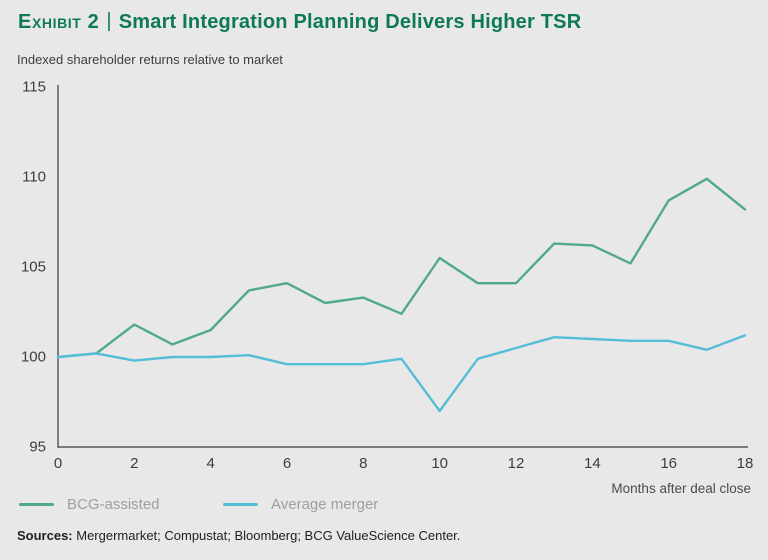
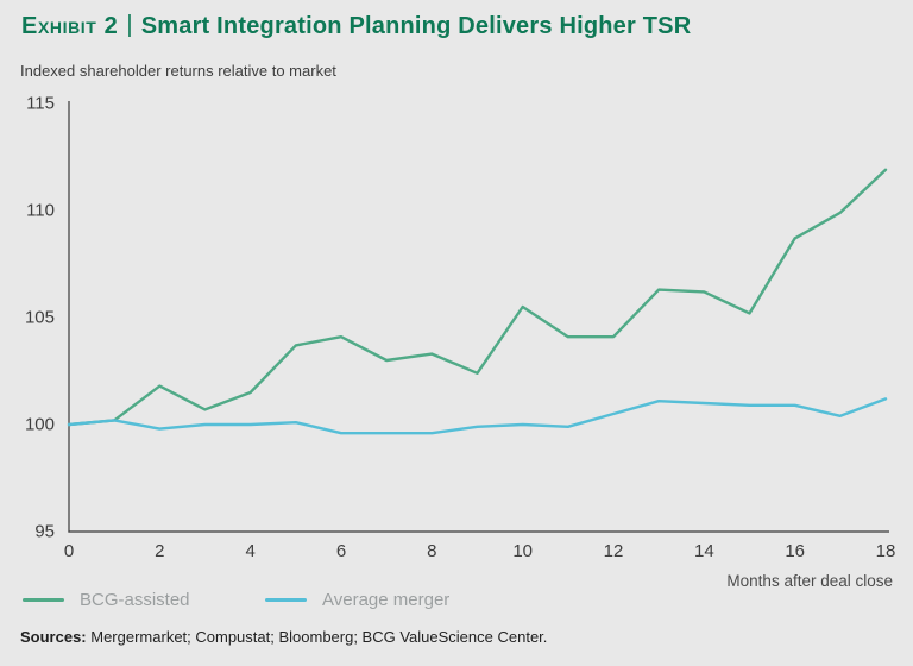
Average merger/10: 97.0 -> 100.0
BCG-assisted/18: 108.2 -> 111.9
